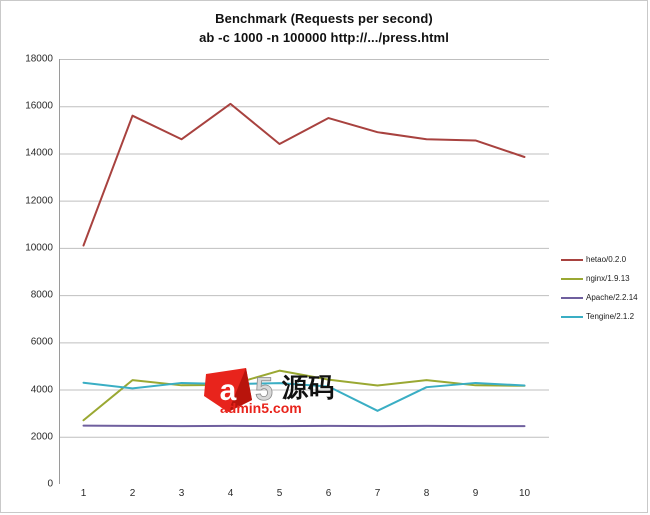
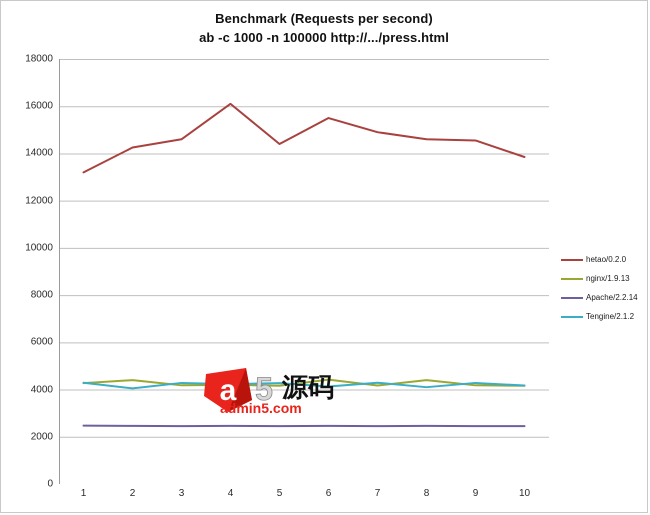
hetao/0.2.0/1: 10100 -> 13200
nginx/1.9.13/1: 2700 -> 4300
hetao/0.2.0/2: 15600 -> 14200
nginx/1.9.13/5: 4800 -> 4200
Tengine/2.1.2/7: 3100 -> 4300
